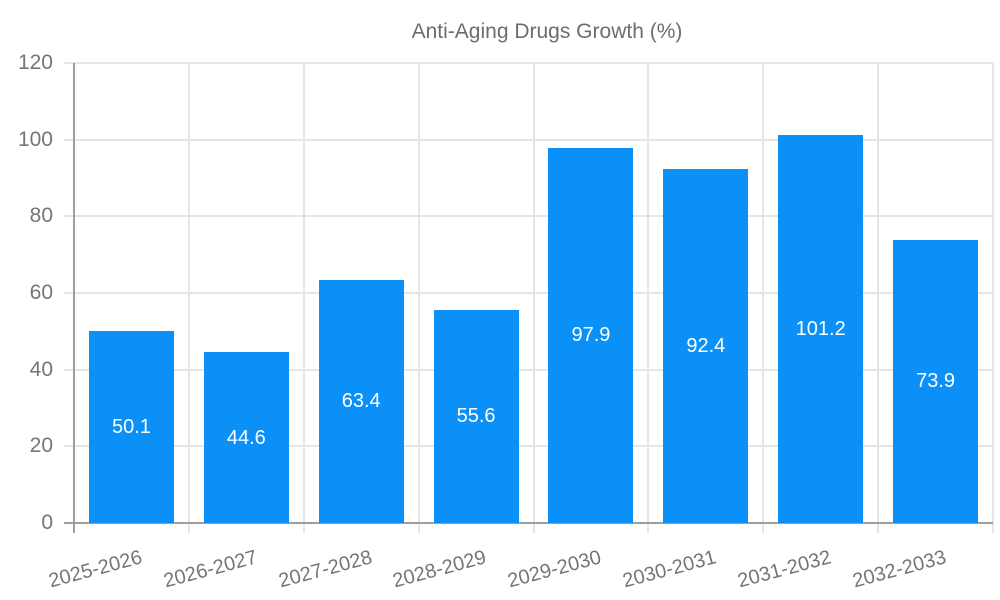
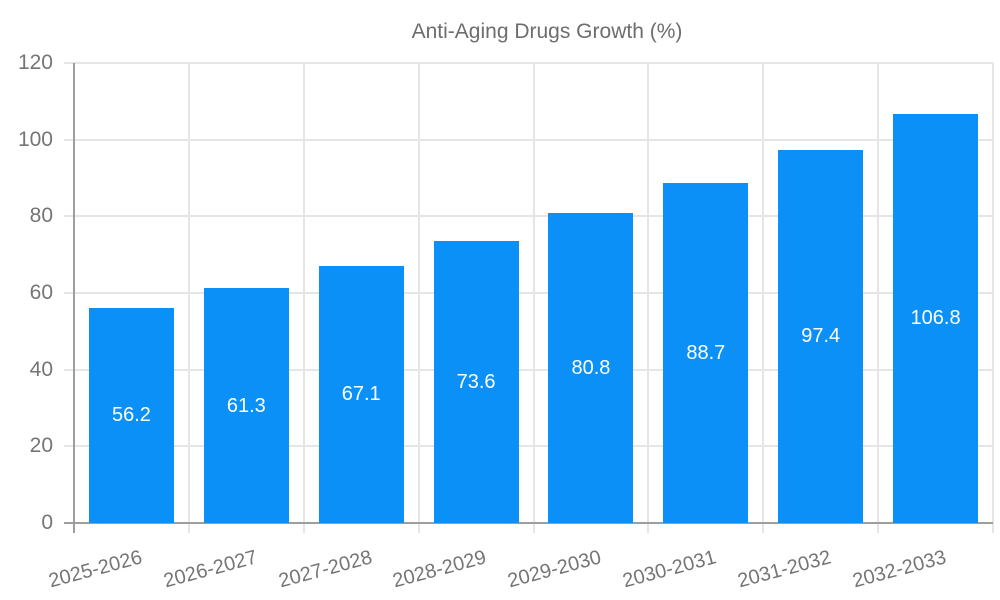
2025-2026: 50.1 -> 56.2
2026-2027: 44.6 -> 61.3
2027-2028: 63.4 -> 67.1
2028-2029: 55.6 -> 73.6
2029-2030: 97.9 -> 80.8
2030-2031: 92.4 -> 88.7
2031-2032: 101.2 -> 97.4
2032-2033: 73.9 -> 106.8
